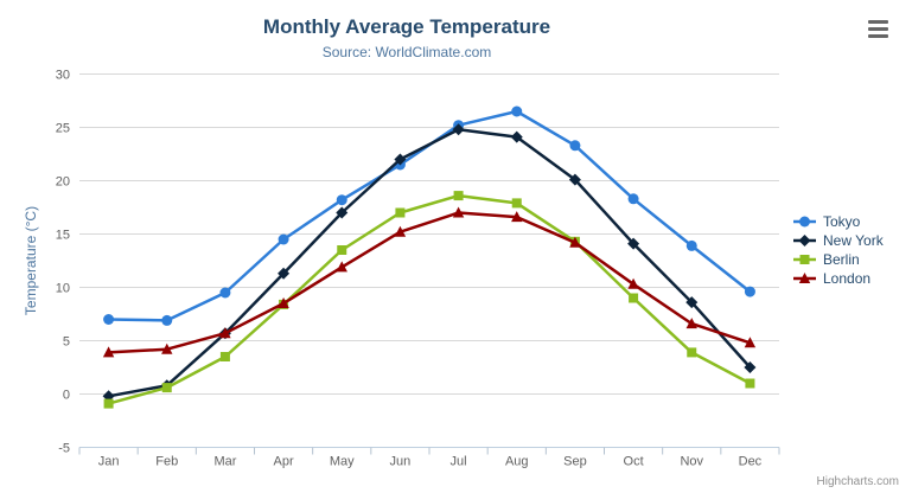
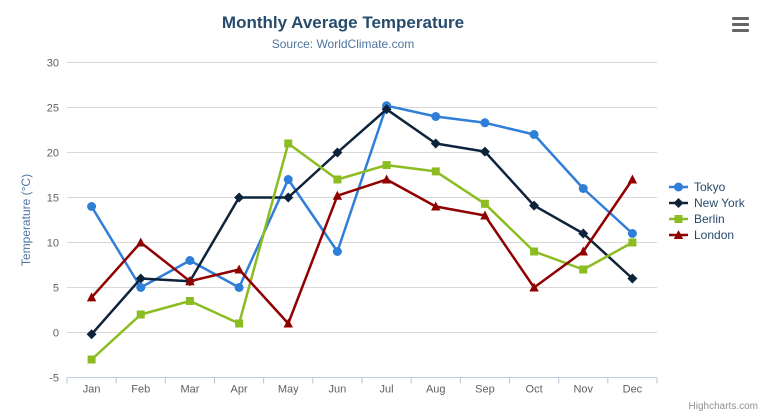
Tokyo/Jan: 7 -> 14
Berlin/Jan: -1 -> -3
Tokyo/Feb: 7 -> 5
New York/Feb: 1 -> 6
Berlin/Feb: 1 -> 2
London/Feb: 4 -> 10
Tokyo/Mar: 10 -> 8
Tokyo/Apr: 14 -> 5
New York/Apr: 11 -> 15
Berlin/Apr: 8 -> 1
London/Apr: 8 -> 7
Tokyo/May: 18 -> 17
New York/May: 17 -> 15
Berlin/May: 14 -> 21
London/May: 12 -> 1
Tokyo/Jun: 22 -> 9
New York/Jun: 22 -> 20
Tokyo/Aug: 26 -> 24
New York/Aug: 24 -> 21
London/Aug: 17 -> 14
London/Sep: 14 -> 13
Tokyo/Oct: 18 -> 22
London/Oct: 10 -> 5
Tokyo/Nov: 14 -> 16
New York/Nov: 9 -> 11
Berlin/Nov: 4 -> 7
London/Nov: 7 -> 9
Tokyo/Dec: 10 -> 11
New York/Dec: 2 -> 6
Berlin/Dec: 1 -> 10
London/Dec: 5 -> 17
